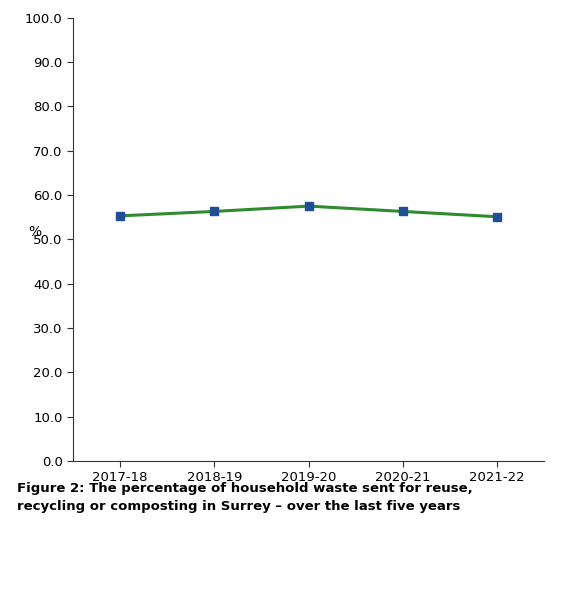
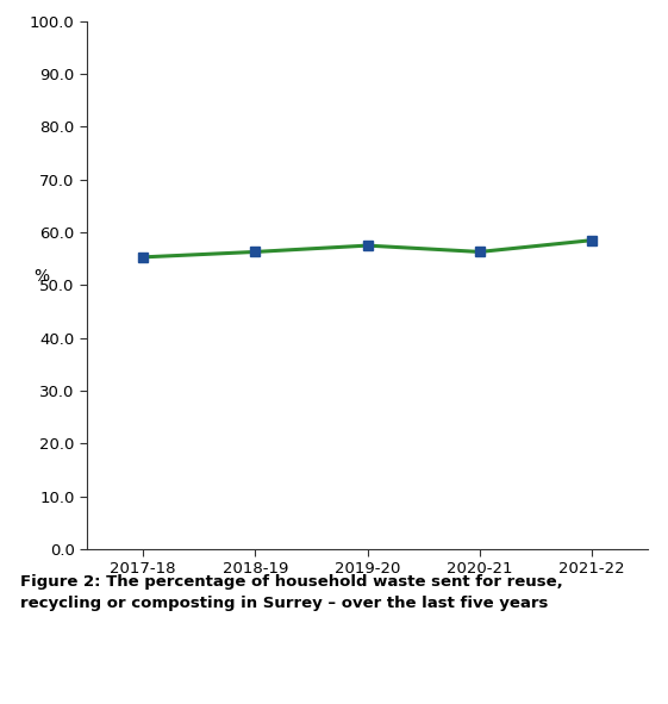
2021-22: 55.1 -> 58.5
